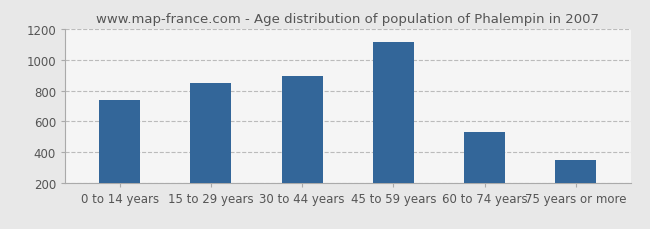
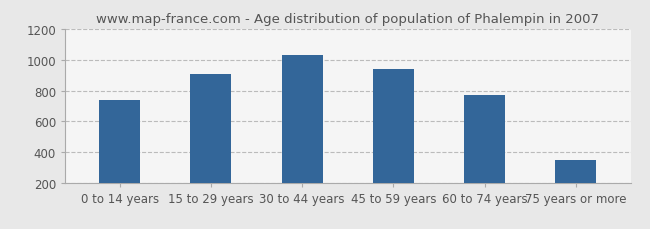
15 to 29 years: 850 -> 910
30 to 44 years: 890 -> 1030
45 to 59 years: 1120 -> 940
60 to 74 years: 530 -> 770
